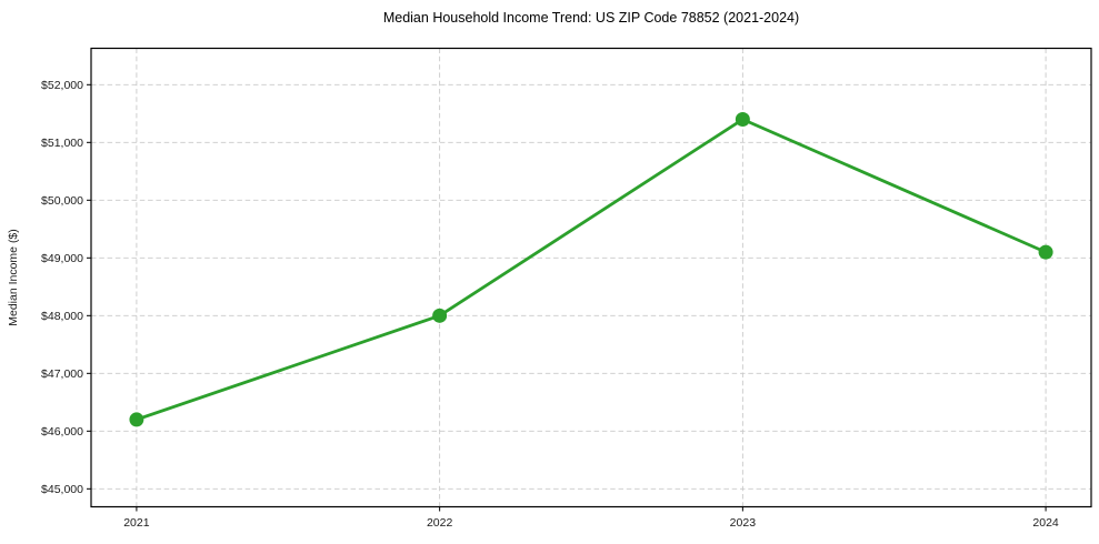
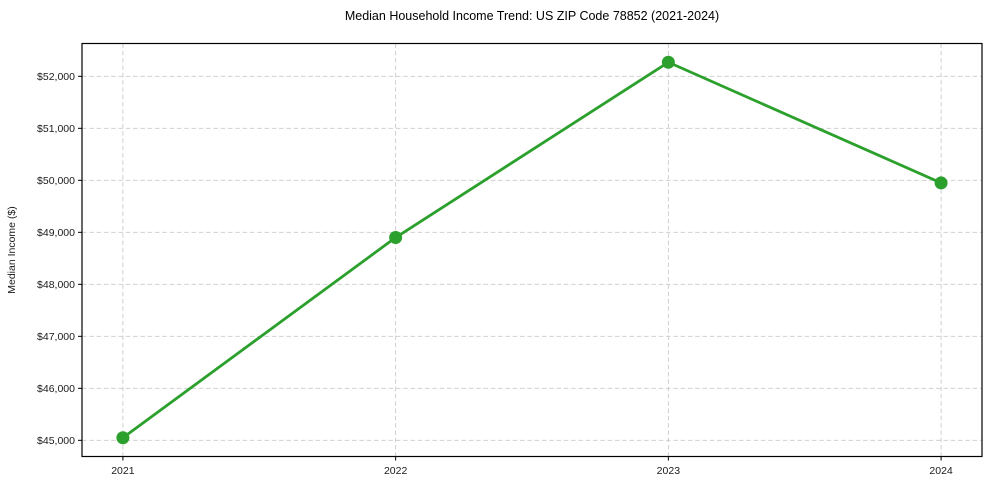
2021: $46200 -> $45000
2022: $48000 -> $48900
2023: $51400 -> $52300
2024: $49100 -> $50000
